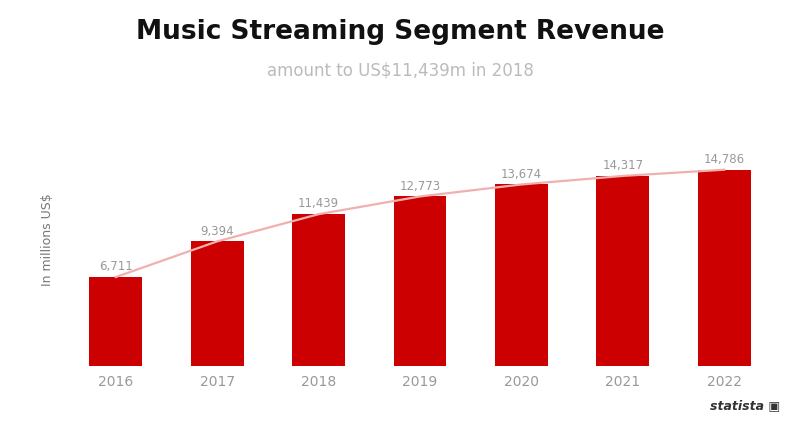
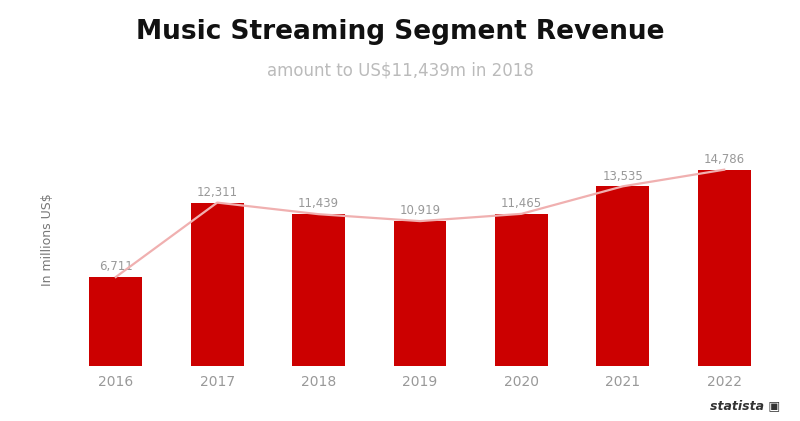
2017: 9,394 -> 12,311
2019: 12,773 -> 10,919
2020: 13,674 -> 11,465
2021: 14,317 -> 13,535
